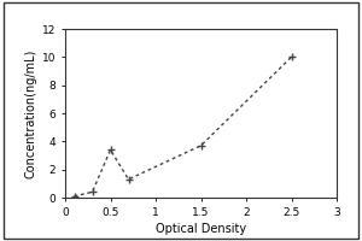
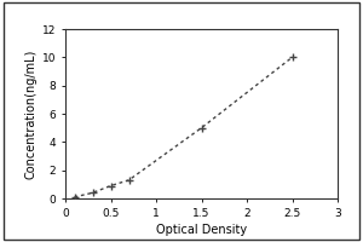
0.5: 3.4 -> 0.9
1.5: 3.7 -> 5.0
